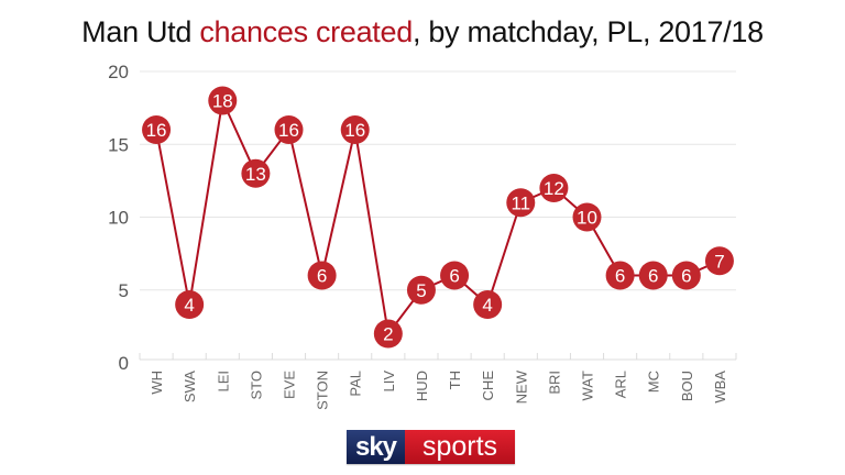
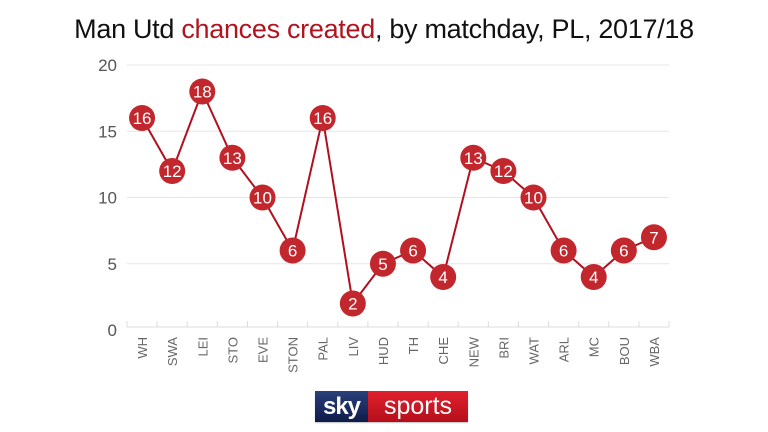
SWA: 4 -> 12
EVE: 16 -> 10
NEW: 11 -> 13
MC: 6 -> 4
